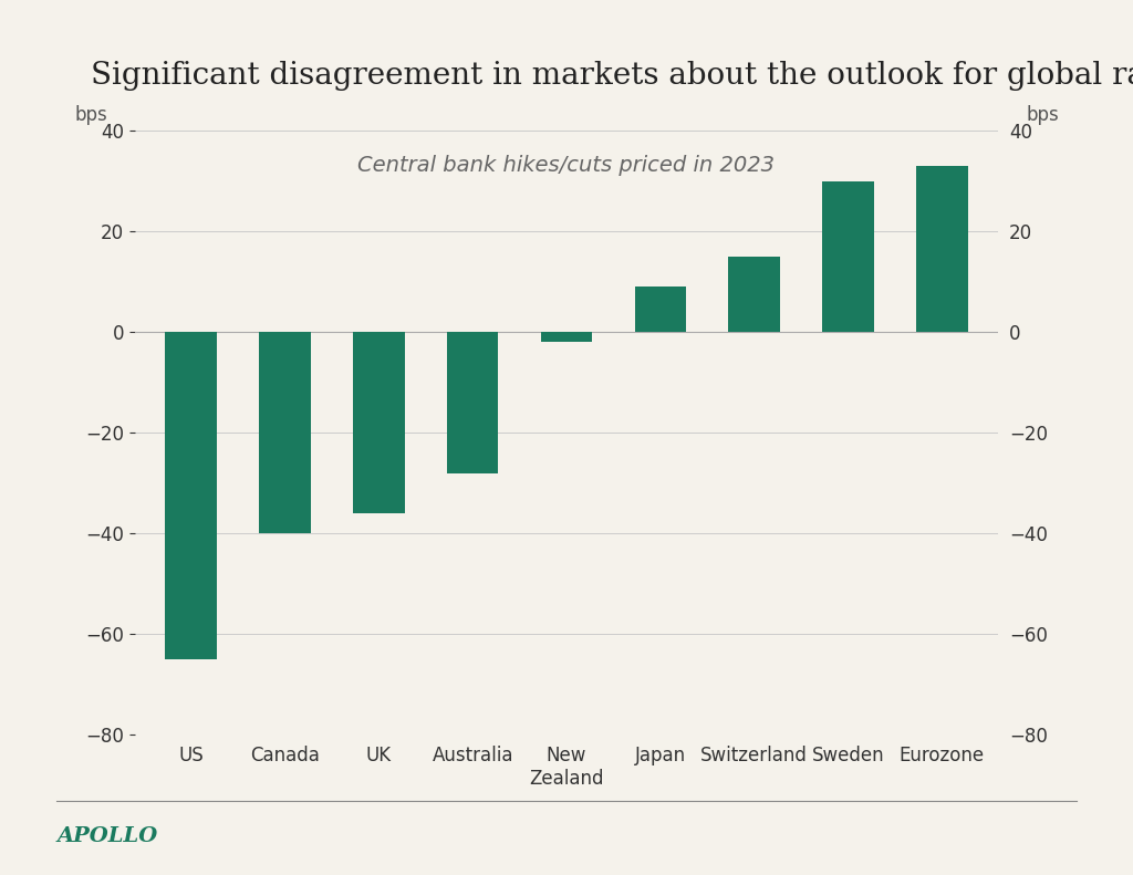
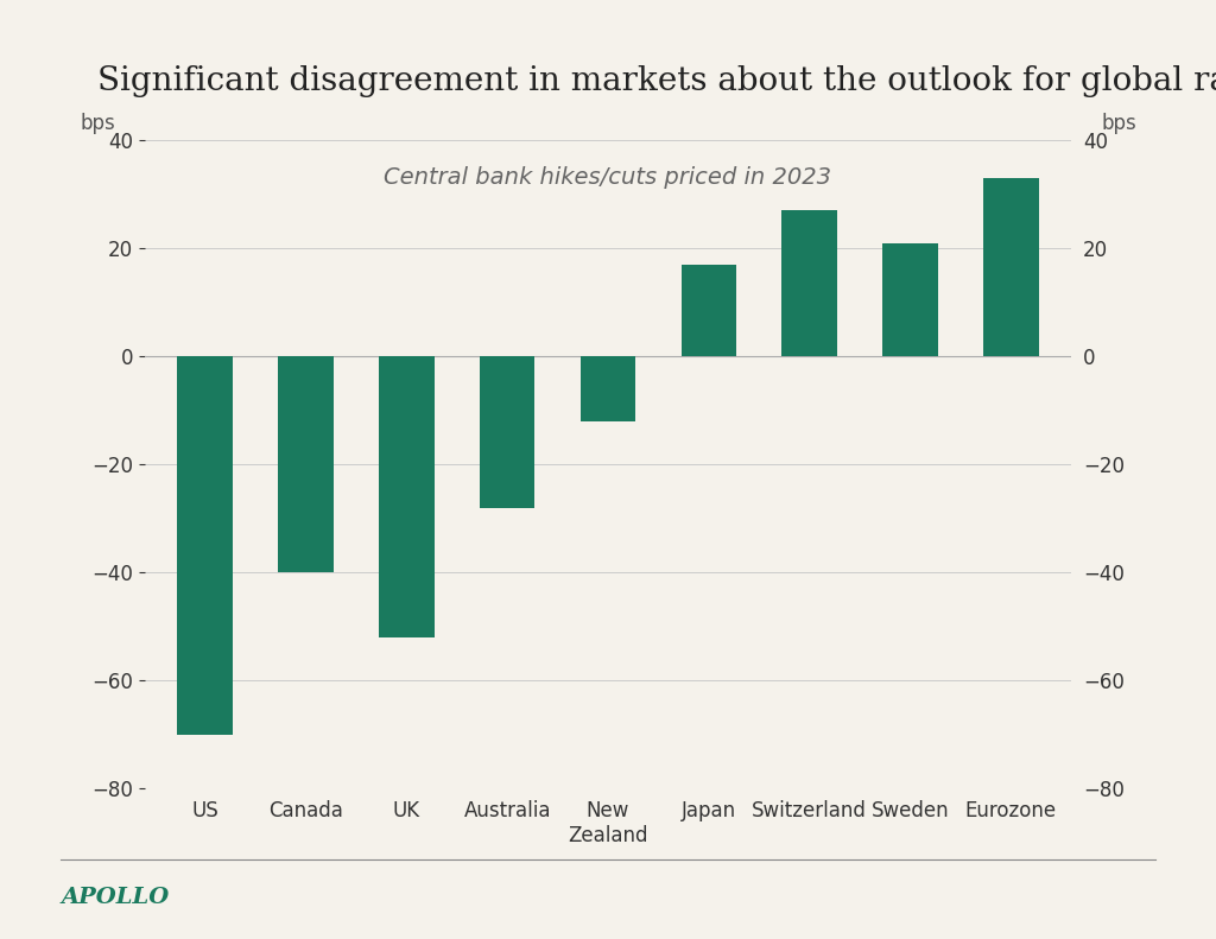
US: -65 -> -70
UK: -36 -> -52
New Zealand: -2 -> -12
Japan: 9 -> 17
Switzerland: 15 -> 27
Sweden: 30 -> 21
